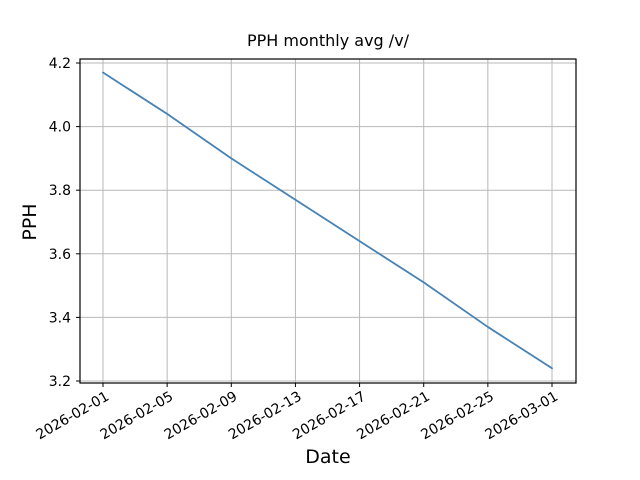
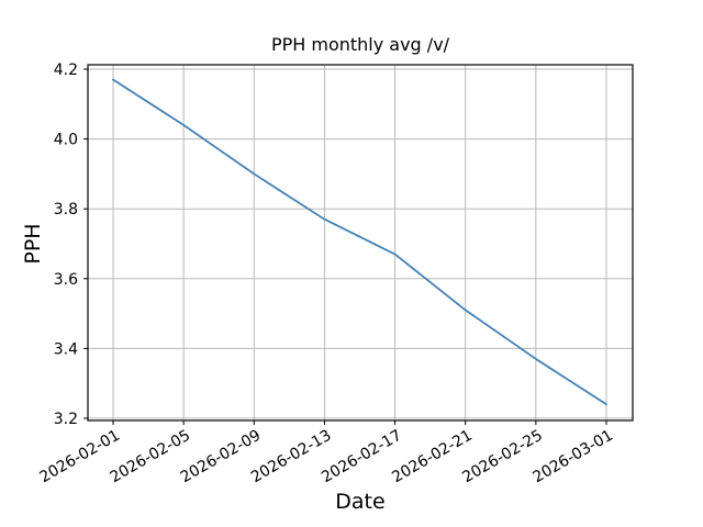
2026-02-17: 3.64 -> 3.67
